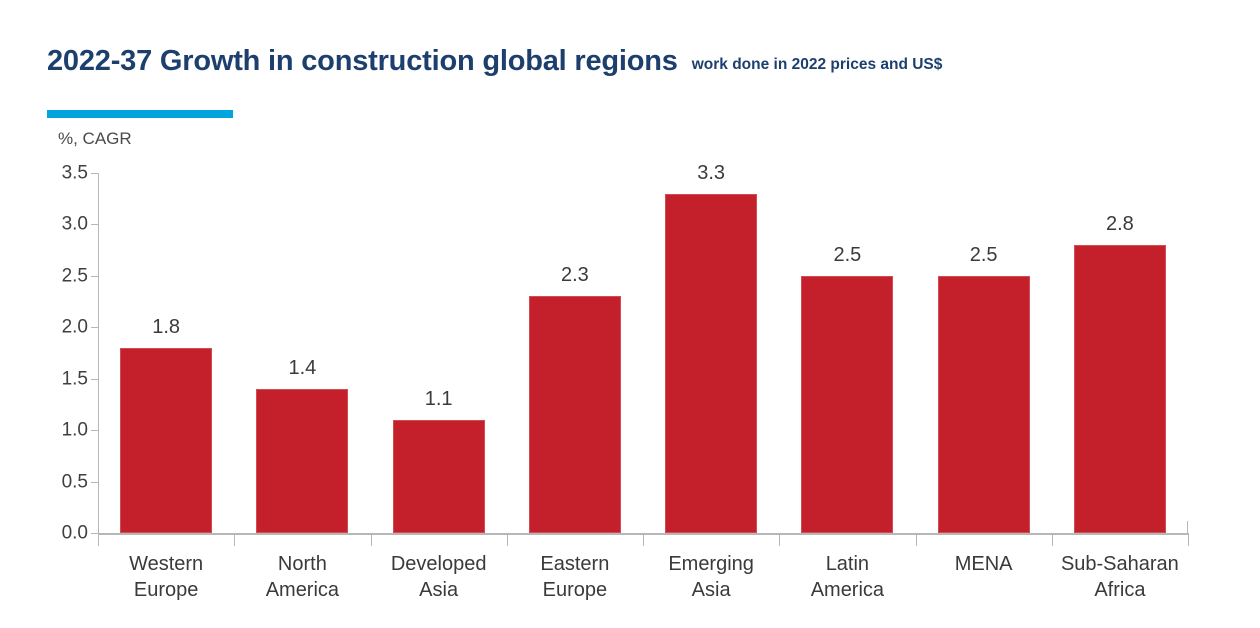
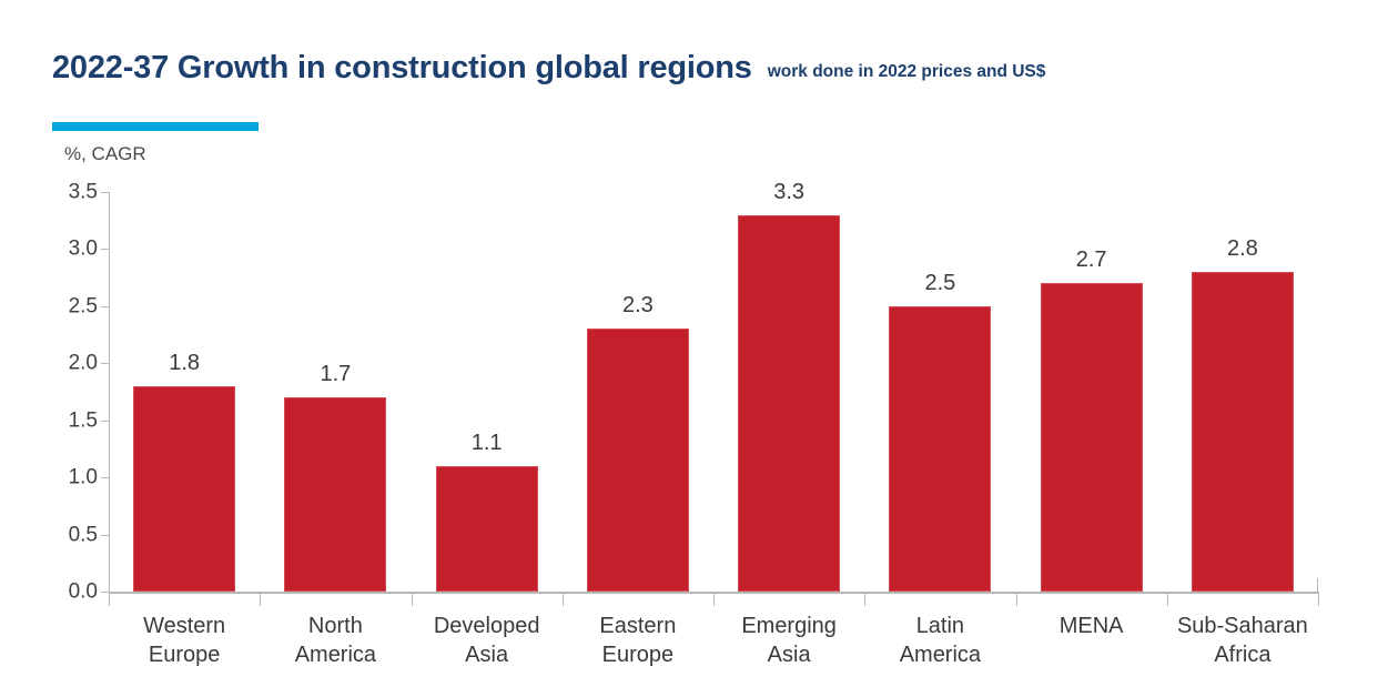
North America: 1.4 -> 1.7
MENA: 2.5 -> 2.7
